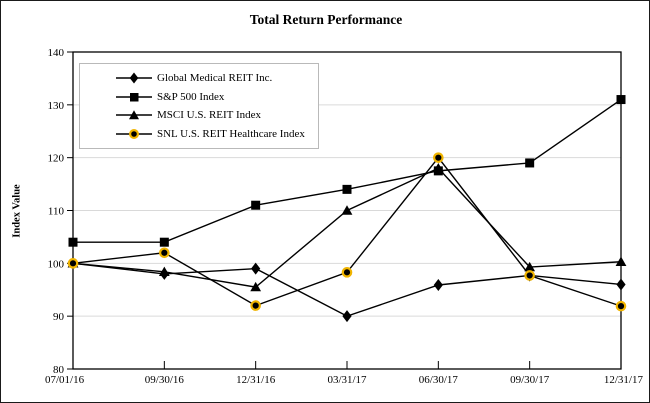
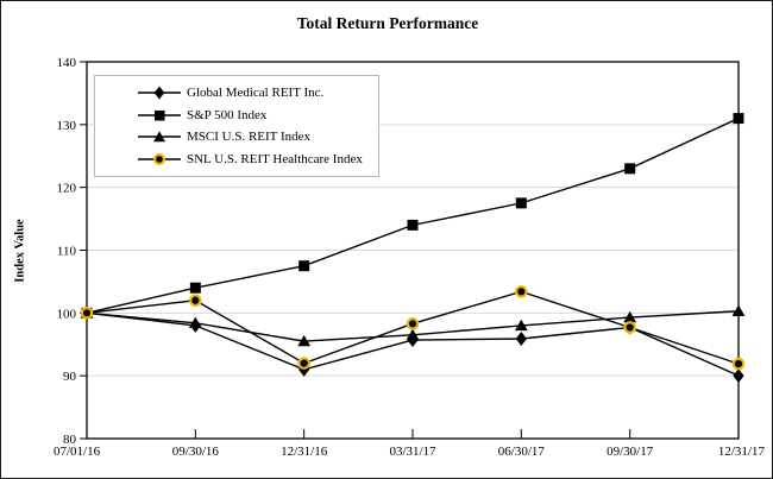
S&P 500 Index/07/01/16: 104 -> 100
Global Medical REIT Inc./12/31/16: 99 -> 91
S&P 500 Index/12/31/16: 111 -> 108
Global Medical REIT Inc./03/31/17: 90 -> 96
MSCI U.S. REIT Index/03/31/17: 110 -> 96
MSCI U.S. REIT Index/06/30/17: 118 -> 98
SNL U.S. REIT Healthcare Index/06/30/17: 120 -> 103
S&P 500 Index/09/30/17: 119 -> 123
Global Medical REIT Inc./12/31/17: 96 -> 90
